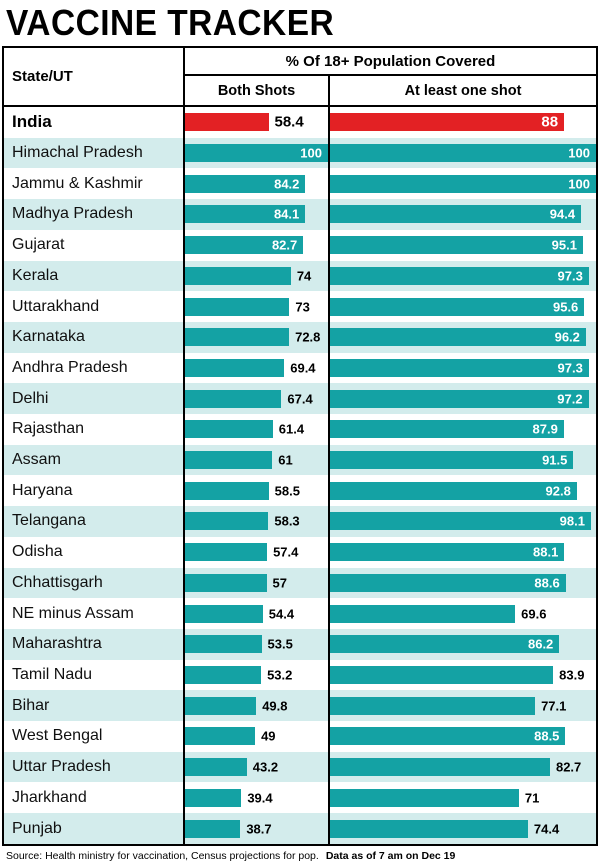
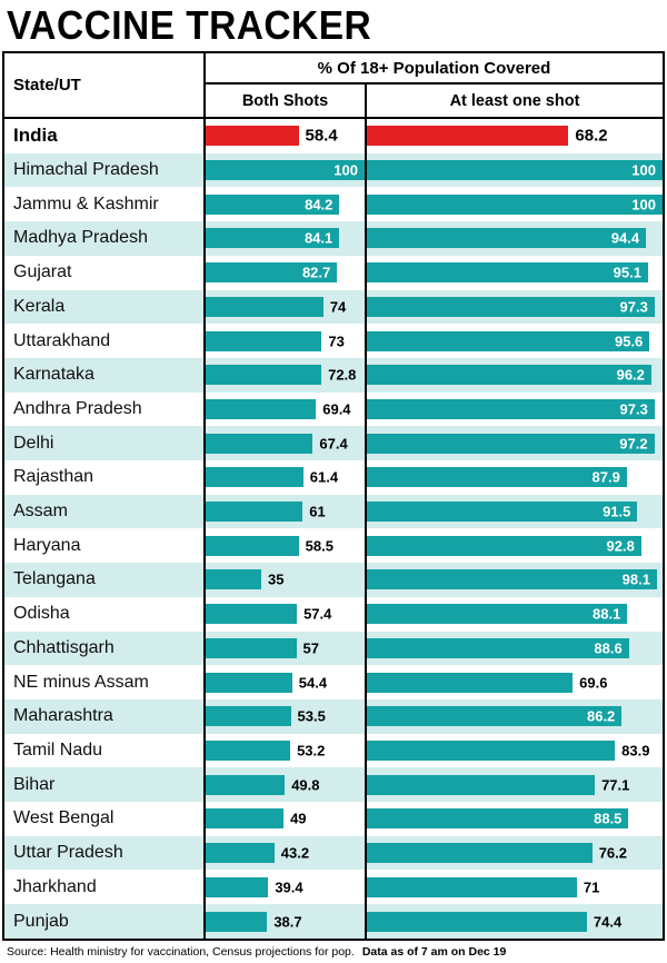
At least one shot/India: 88 -> 68.2
Both Shots/Telangana: 58.3 -> 35
At least one shot/Uttar Pradesh: 82.7 -> 76.2
